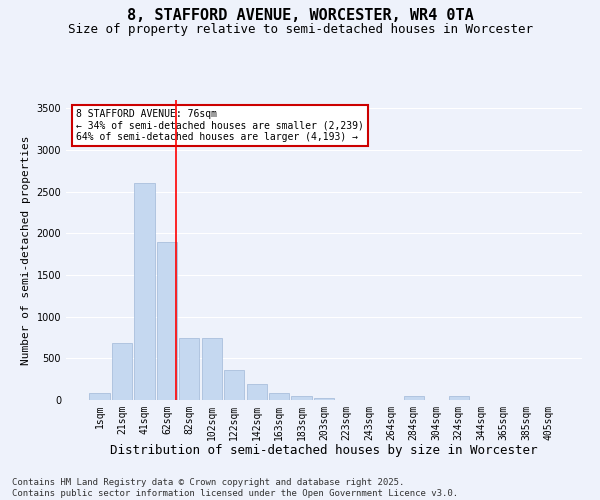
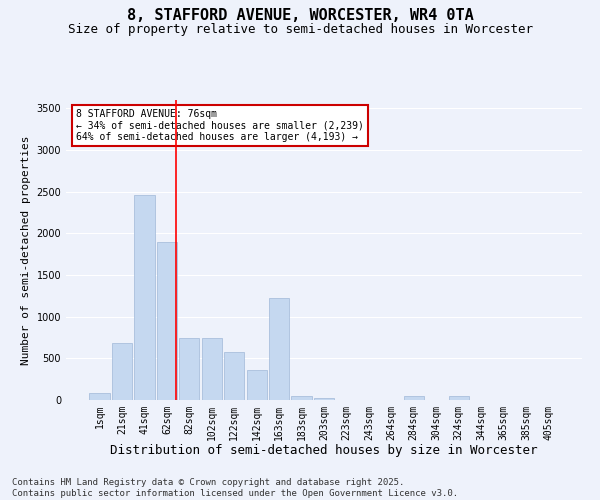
41sqm: 2600 -> 2460
122sqm: 360 -> 580
142sqm: 190 -> 360
163sqm: 80 -> 1220
